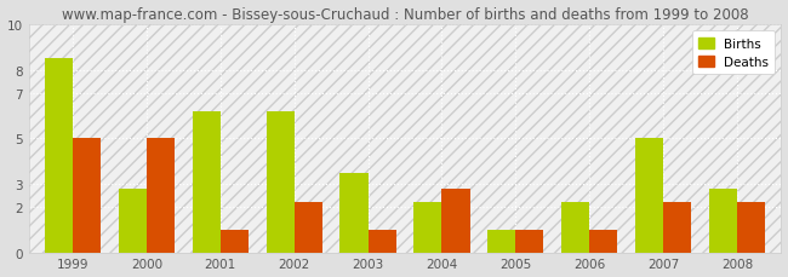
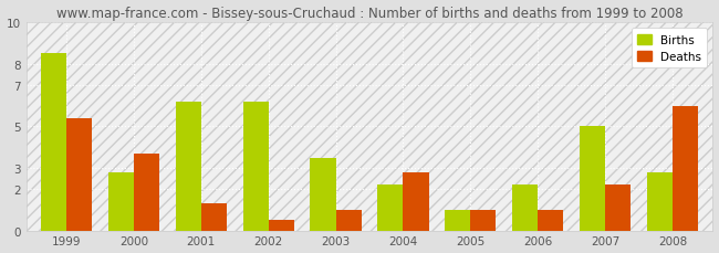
Deaths/1999: 5.0 -> 5.4
Deaths/2000: 5.0 -> 3.7
Deaths/2001: 1.0 -> 1.3
Deaths/2002: 2.2 -> 0.5
Deaths/2008: 2.2 -> 6.0
